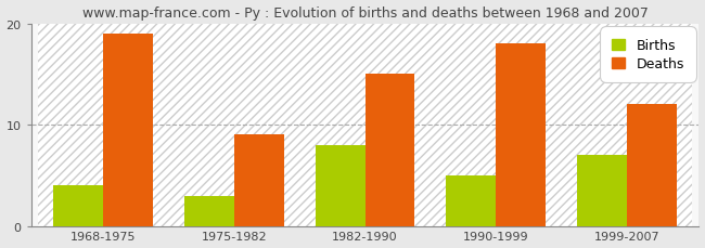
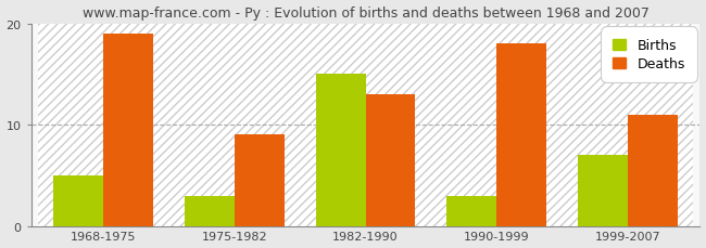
Births/1968-1975: 4 -> 5
Births/1982-1990: 8 -> 15
Deaths/1982-1990: 15 -> 13
Births/1990-1999: 5 -> 3
Deaths/1999-2007: 12 -> 11
